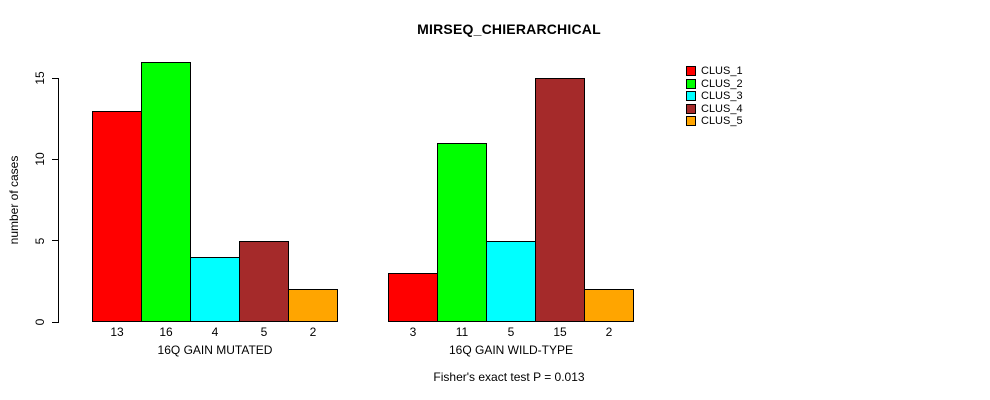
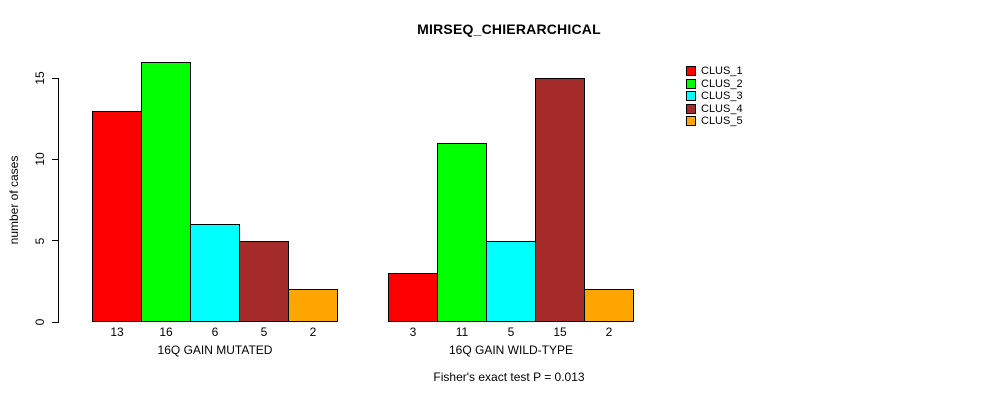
CLUS_3/16Q GAIN MUTATED: 4 -> 6
